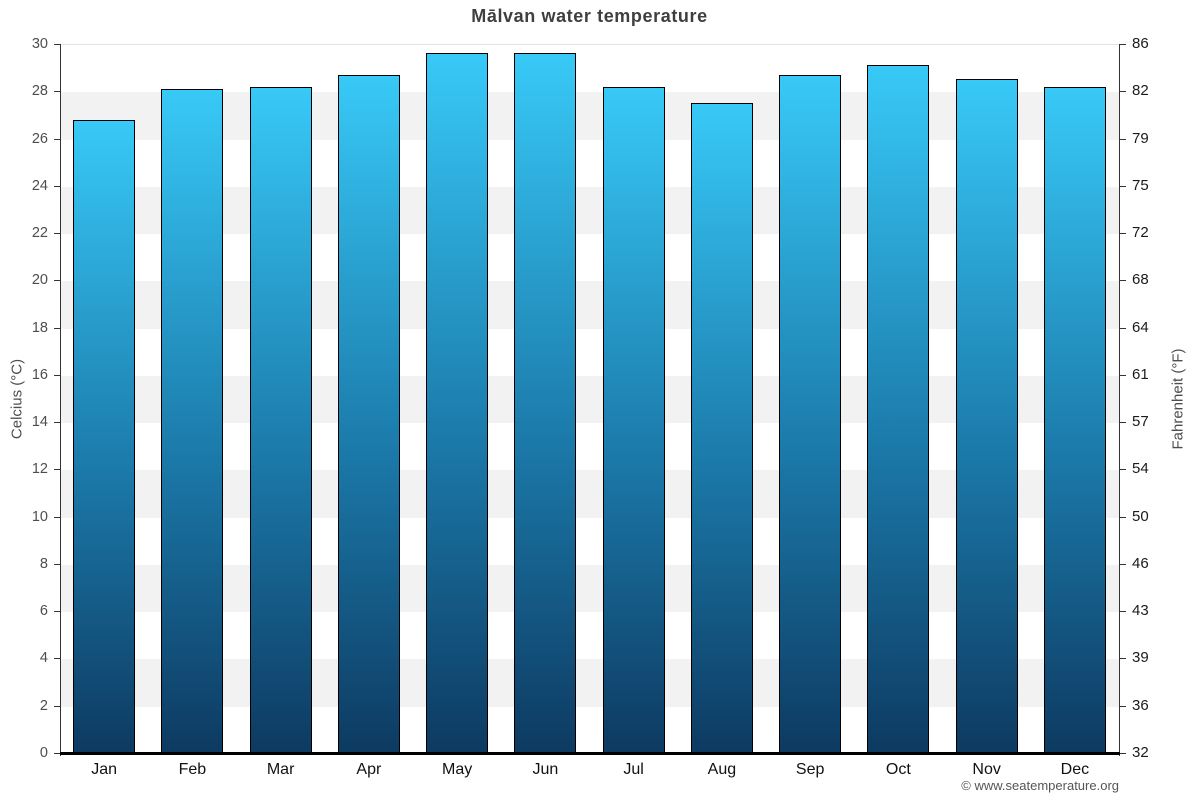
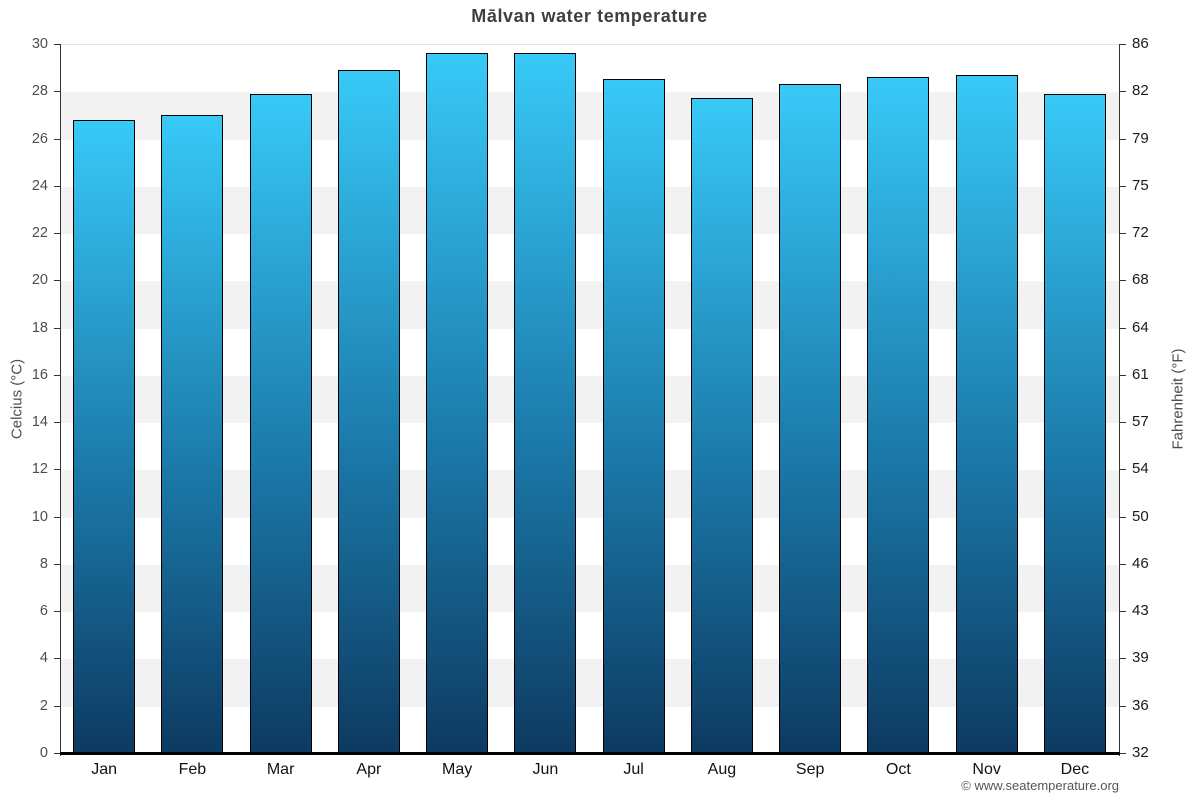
Feb: 28.1 -> 27.0
Mar: 28.2 -> 27.9
Apr: 28.7 -> 28.9
Jul: 28.2 -> 28.5
Aug: 27.5 -> 27.7
Sep: 28.7 -> 28.3
Oct: 29.1 -> 28.6
Nov: 28.5 -> 28.7
Dec: 28.2 -> 27.9
